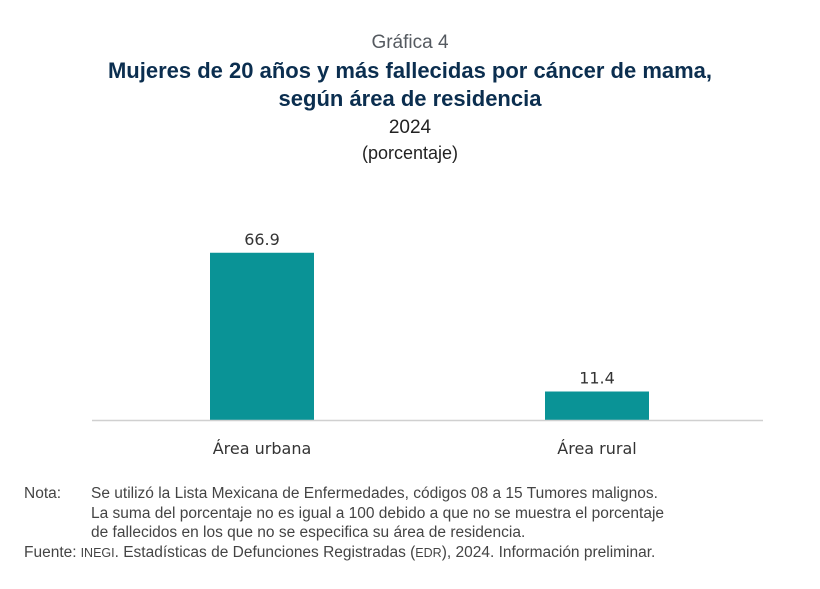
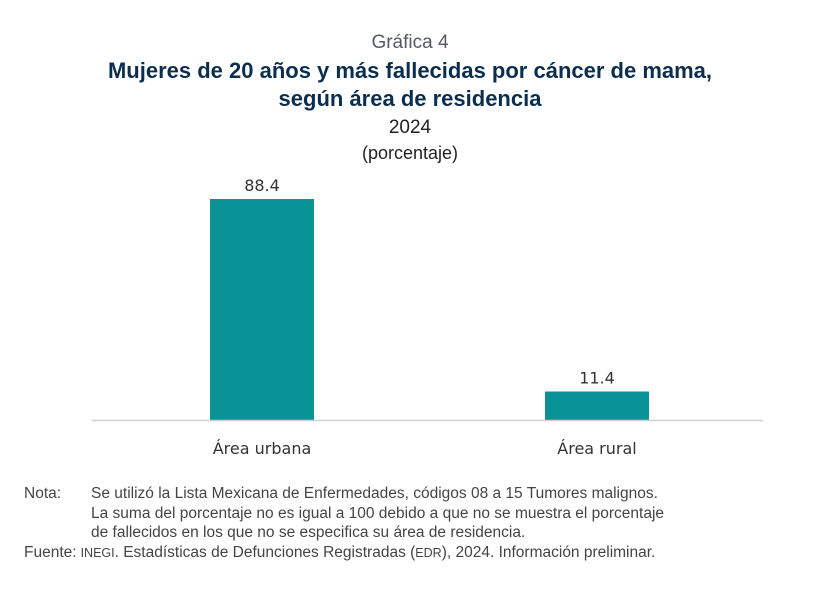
Área urbana: 66.9 -> 88.4
